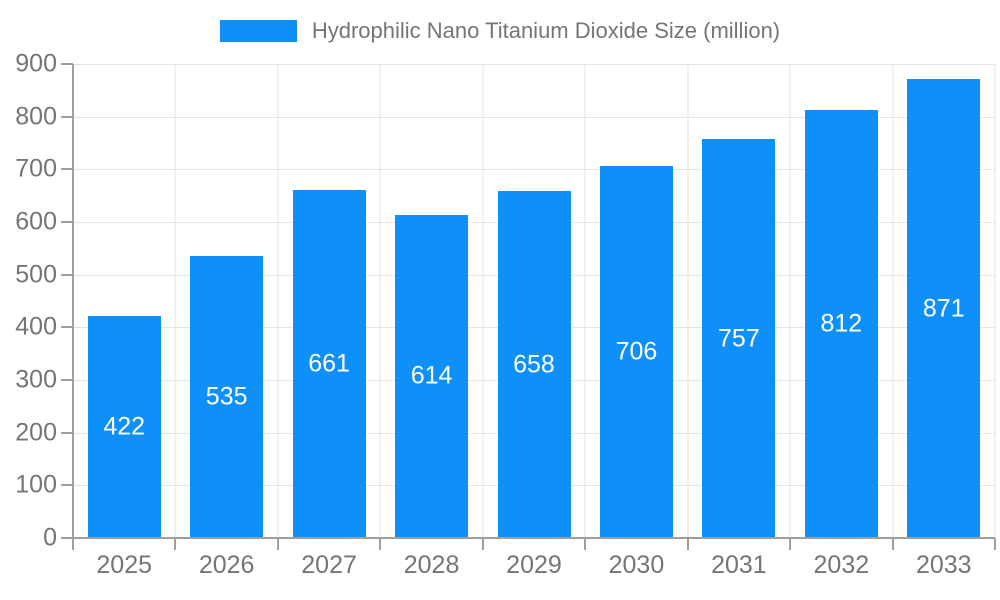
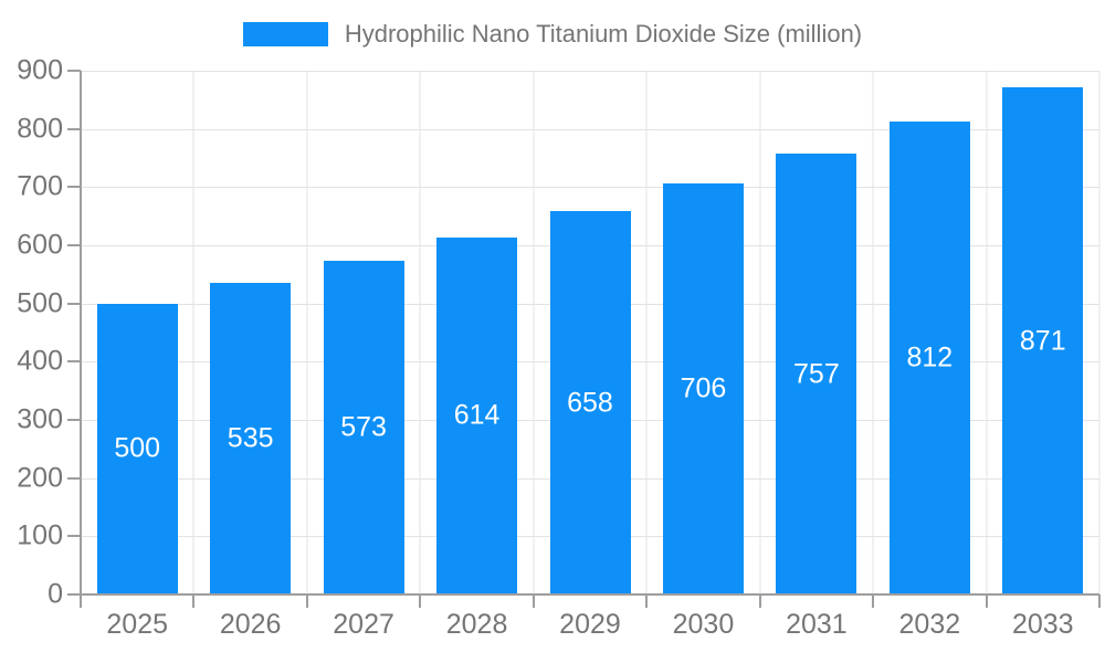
2025: 422 -> 500
2027: 661 -> 573
